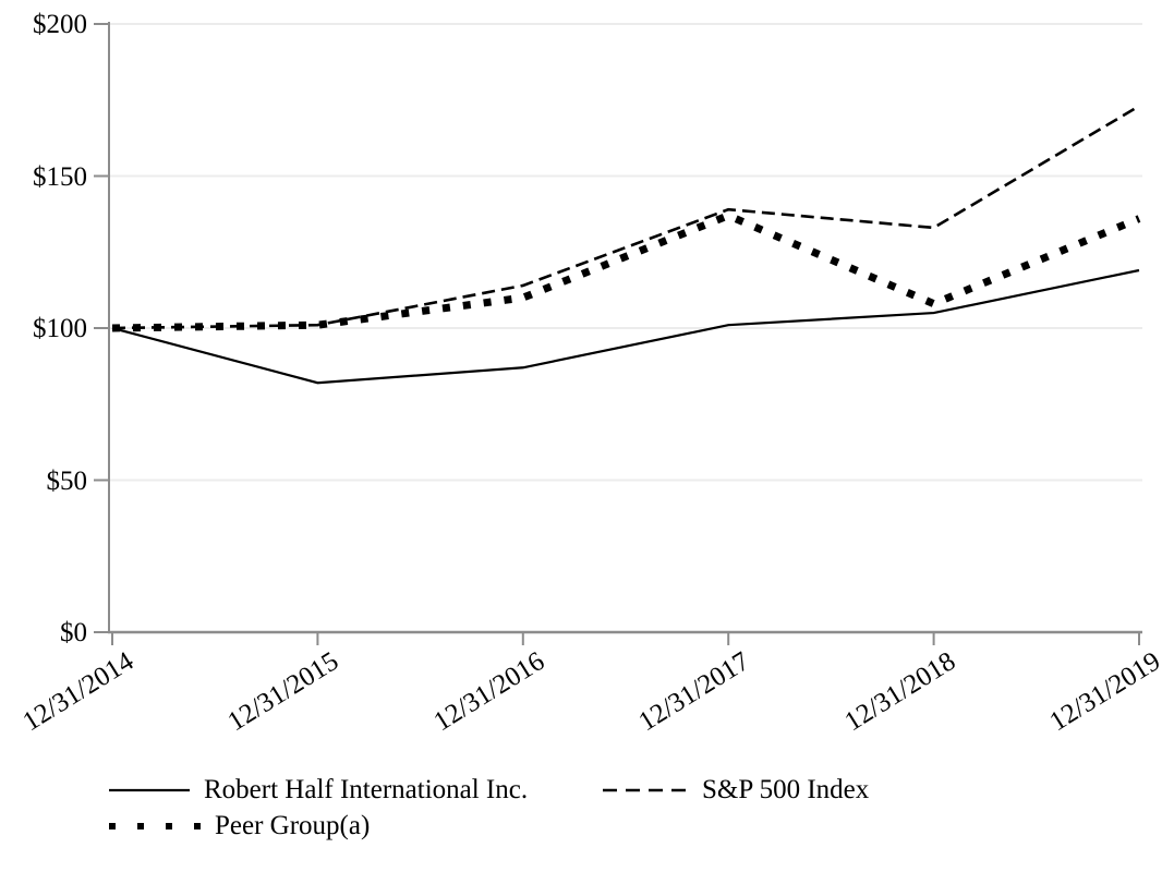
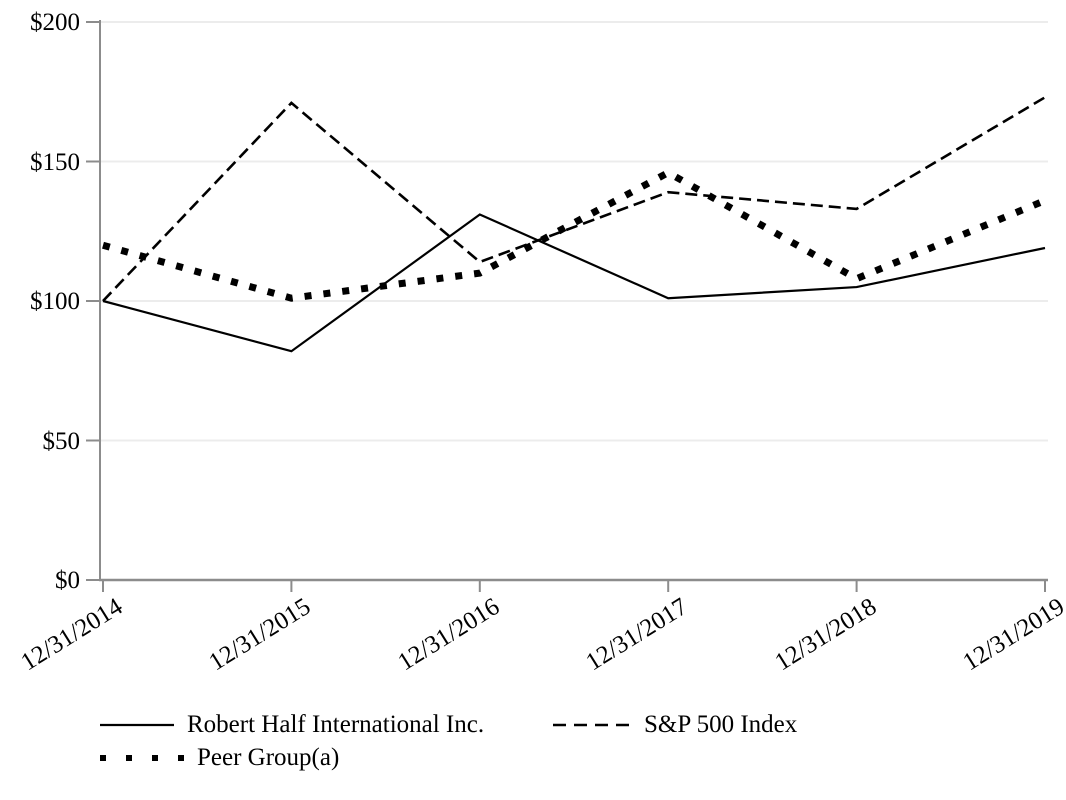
Peer Group(a)/12/31/2014: $100 -> $120
S&P 500 Index/12/31/2015: $101 -> $171
Robert Half International Inc./12/31/2016: $87 -> $131
Peer Group(a)/12/31/2017: $137 -> $146
